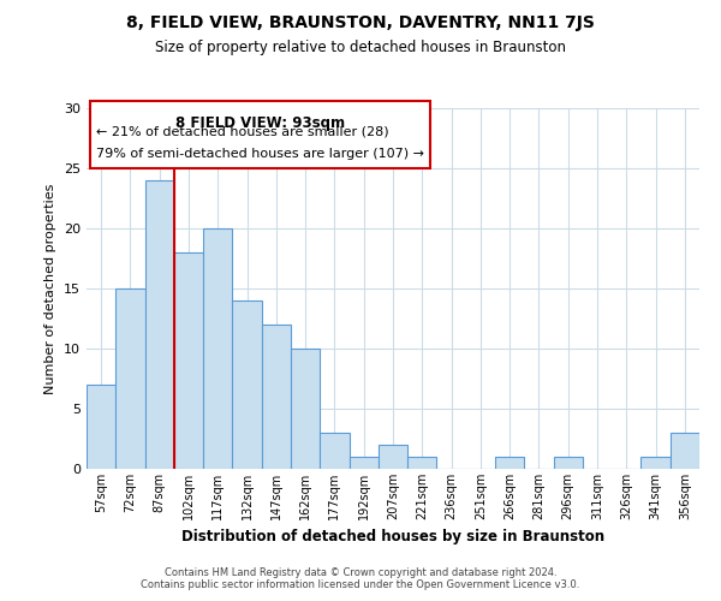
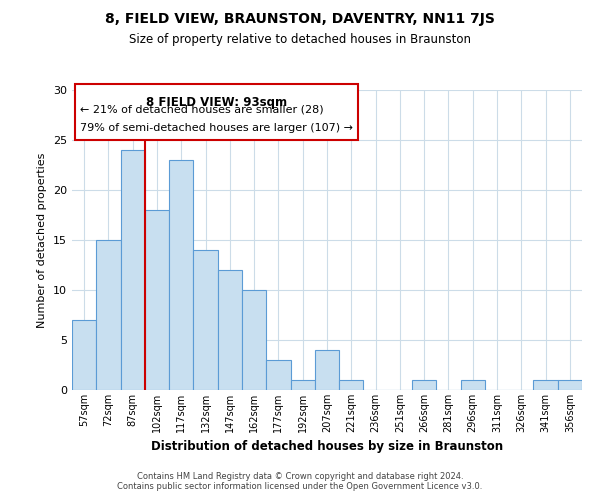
117sqm: 20 -> 23
207sqm: 2 -> 4
356sqm: 3 -> 1
